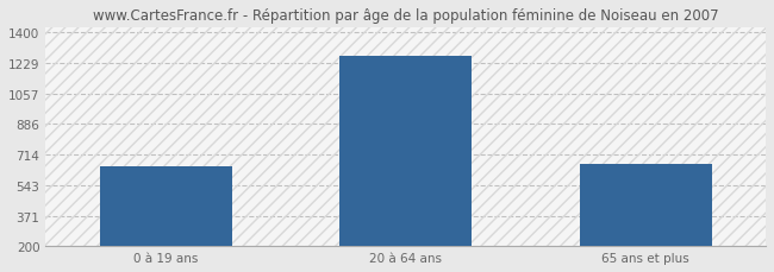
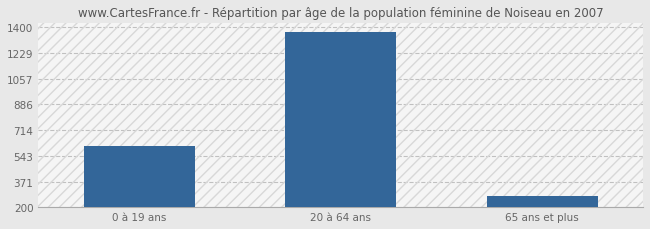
0 à 19 ans: 650 -> 610
20 à 64 ans: 1270 -> 1370
65 ans et plus: 660 -> 270
